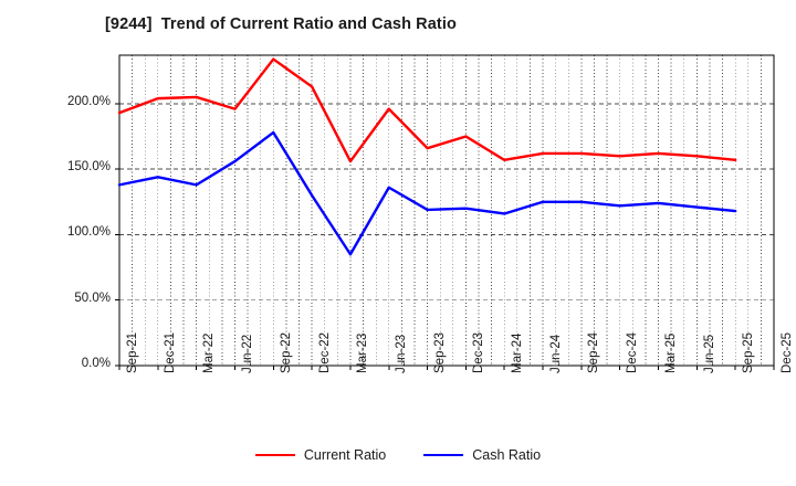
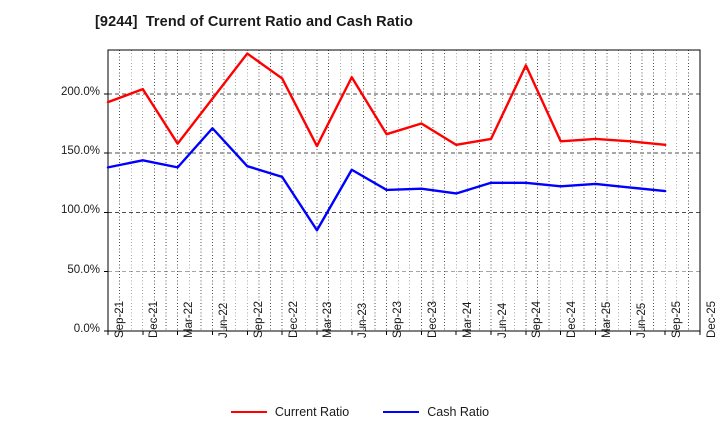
Current Ratio/Mar-22: 205% -> 158%
Cash Ratio/Jun-22: 156% -> 171%
Cash Ratio/Sep-22: 178% -> 139%
Current Ratio/Jun-23: 196% -> 214%
Current Ratio/Sep-24: 162% -> 224%
